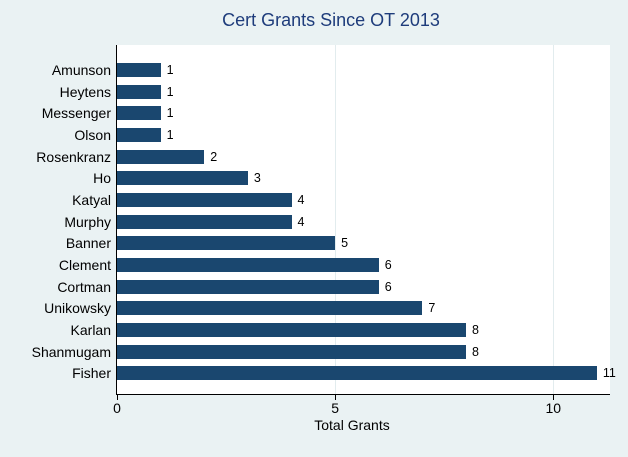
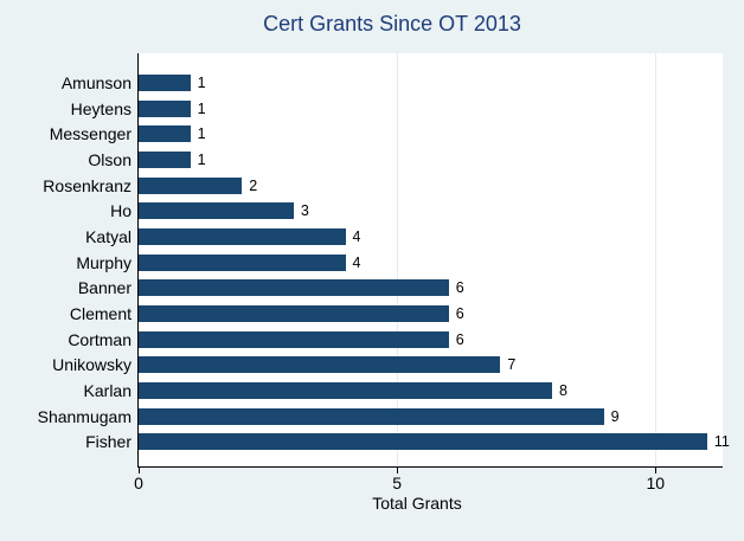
Banner: 5 -> 6
Shanmugam: 8 -> 9
